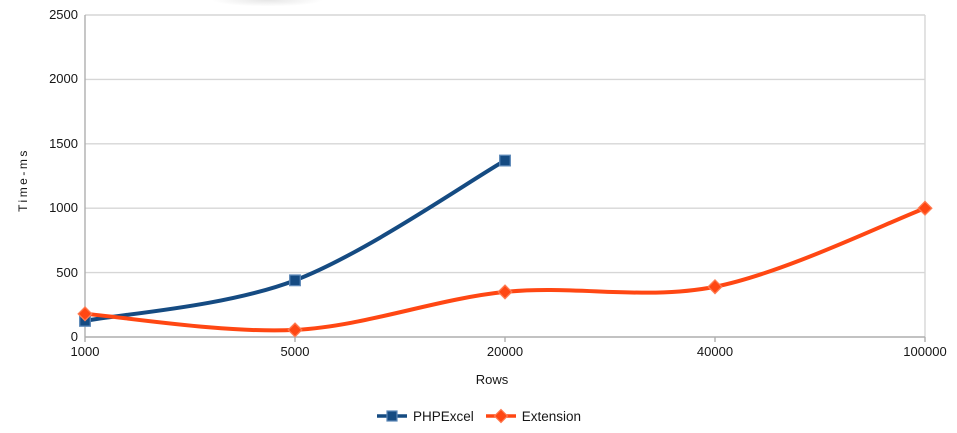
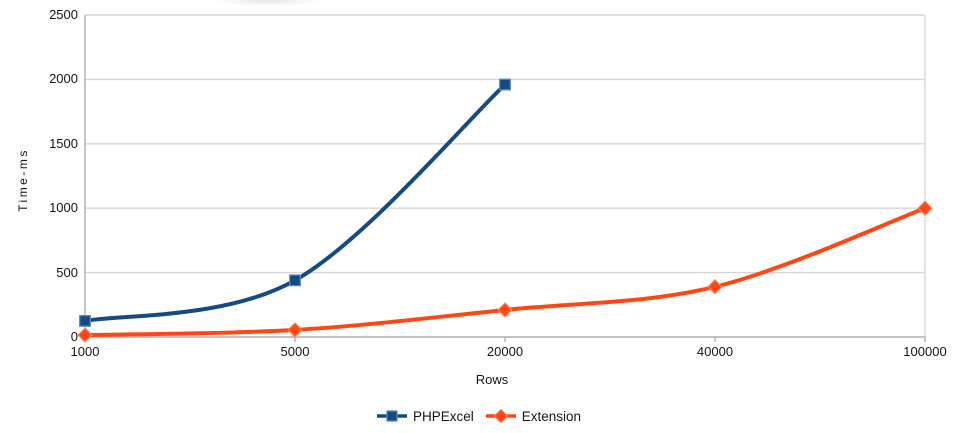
Extension/1000: 180 -> 20
PHPExcel/20000: 1370 -> 1960
Extension/20000: 350 -> 210
